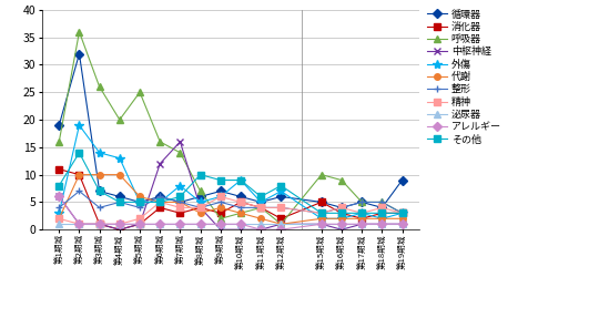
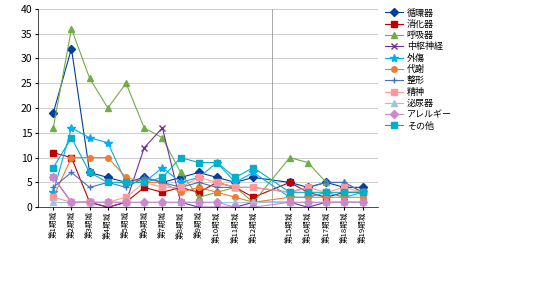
外傷/第2期城: 19 -> 16
中枢神経/第8期城: 4 -> 1
循環器/第19期城: 9 -> 4
